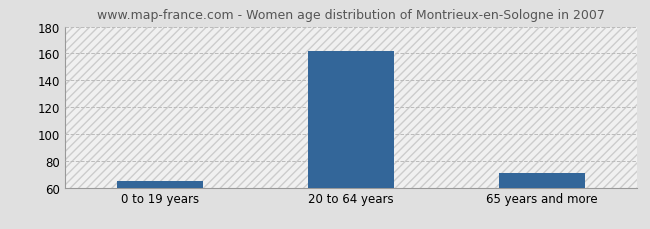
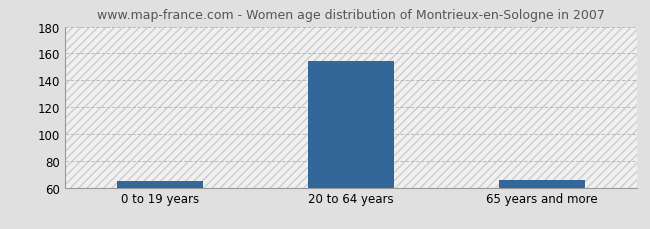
20 to 64 years: 162 -> 154
65 years and more: 71 -> 66
